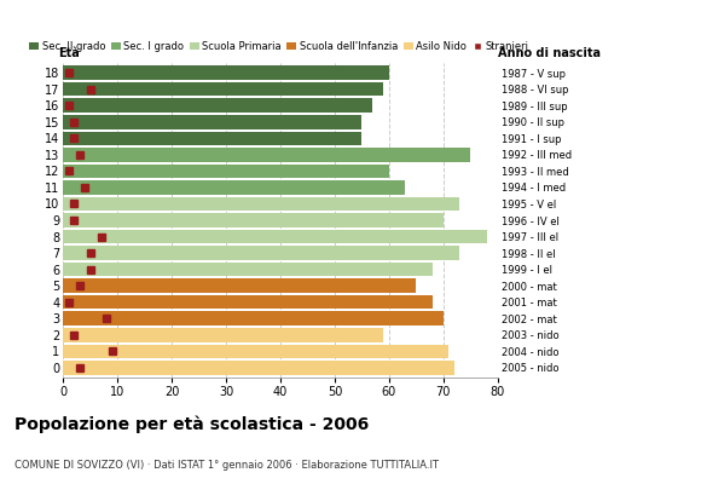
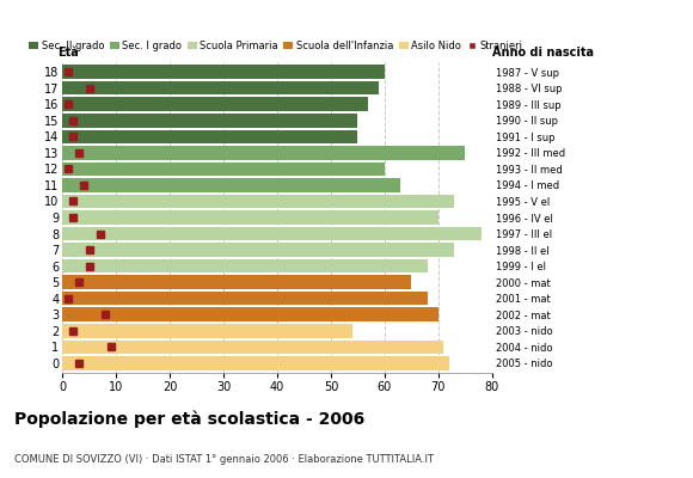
2: 59 -> 54
